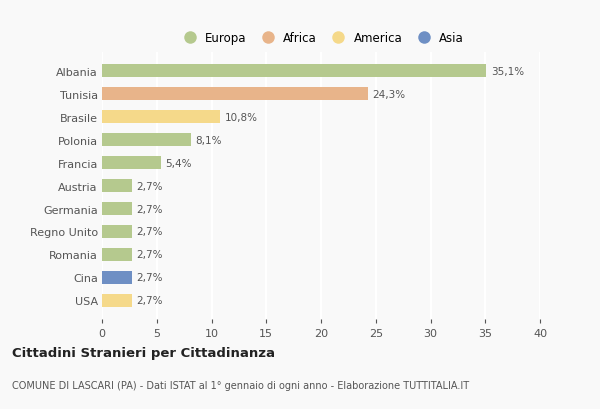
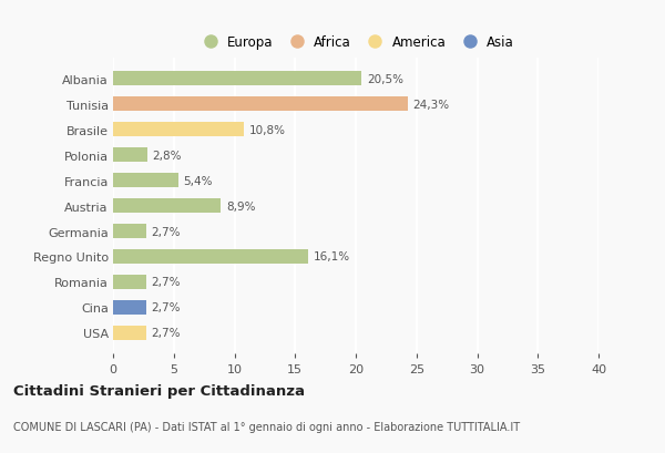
Albania: 35,1% -> 20,5%
Polonia: 8,1% -> 2,8%
Austria: 2,7% -> 8,9%
Regno Unito: 2,7% -> 16,1%
